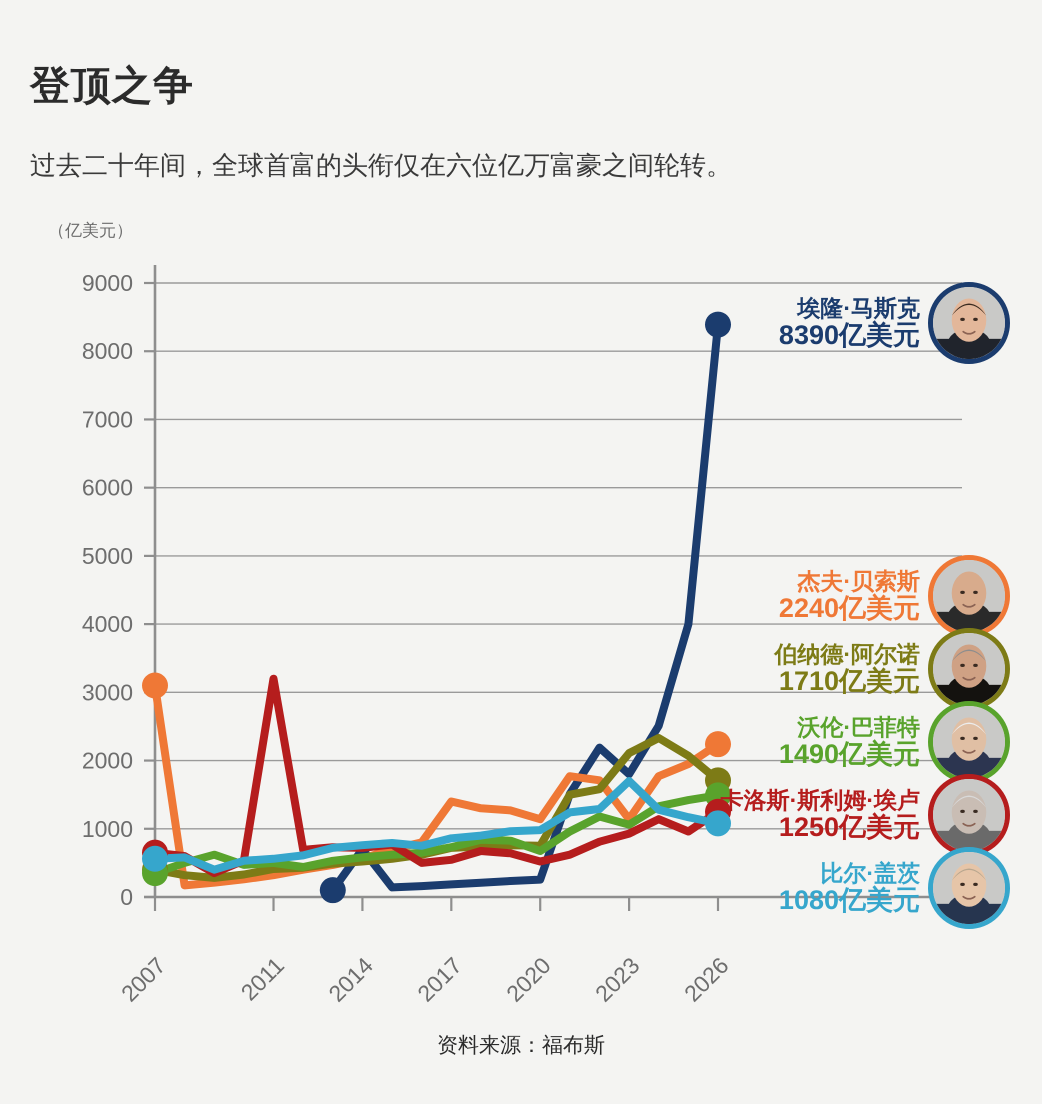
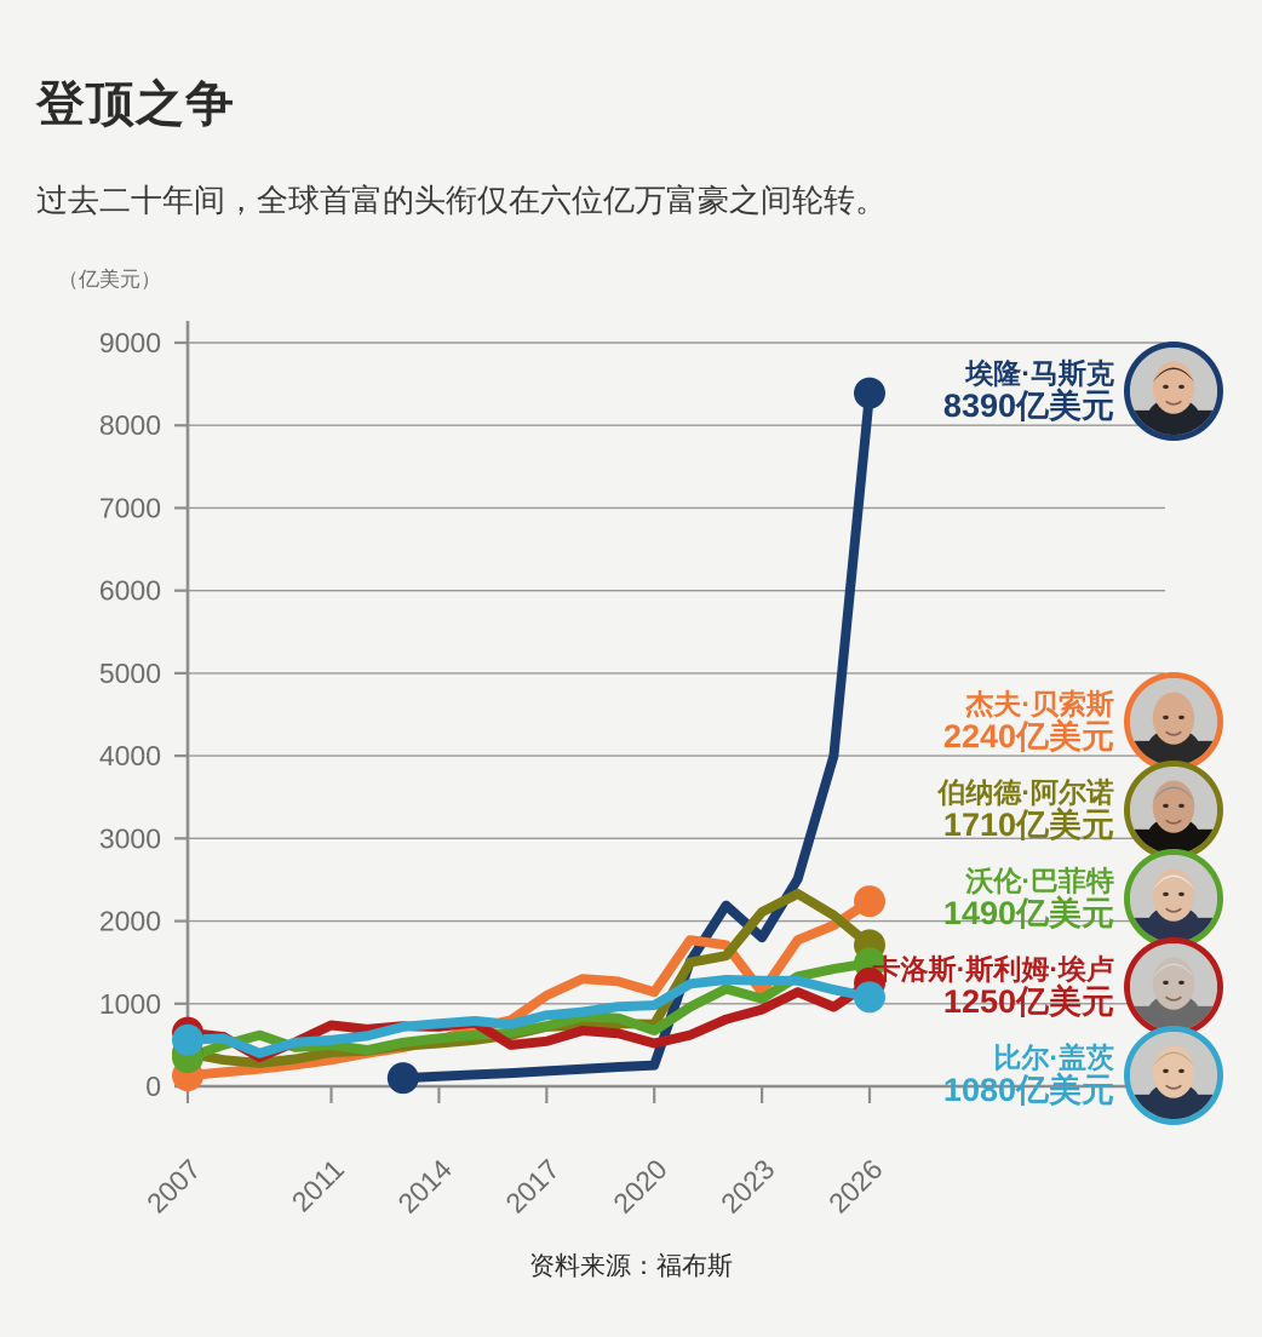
杰夫·贝索斯/2007: 3100 -> 100
卡洛斯·斯利姆·埃卢/2011: 3200 -> 700
埃隆·马斯克/2014: 700 -> 100
杰夫·贝索斯/2017: 1400 -> 1100
比尔·盖茨/2023: 1700 -> 1300
